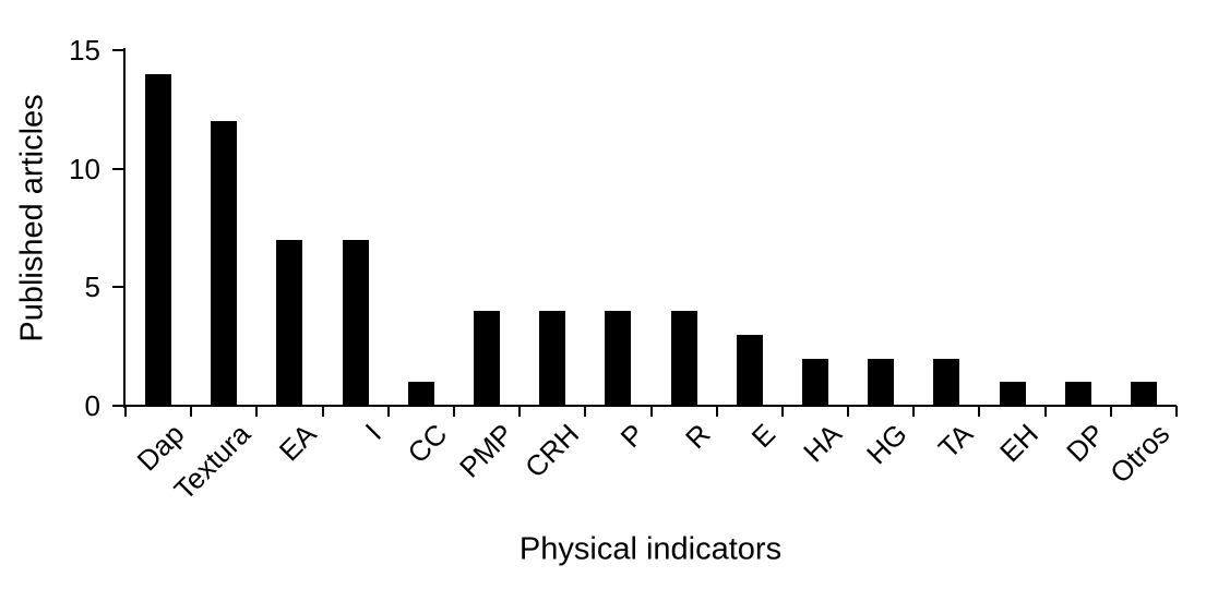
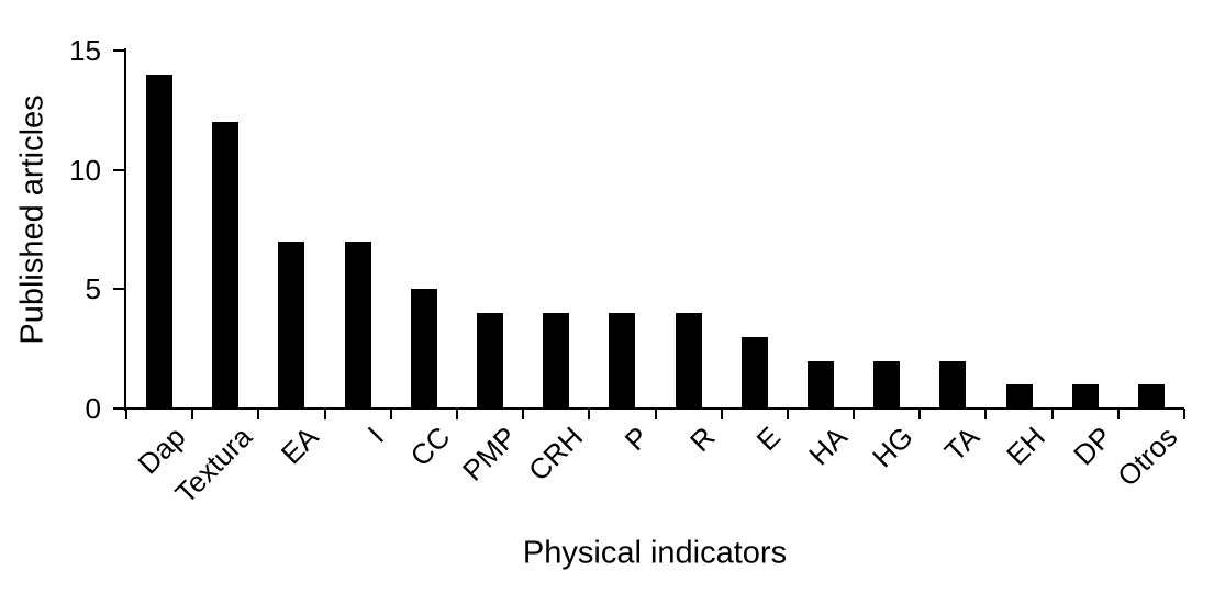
CC: 1 -> 5
